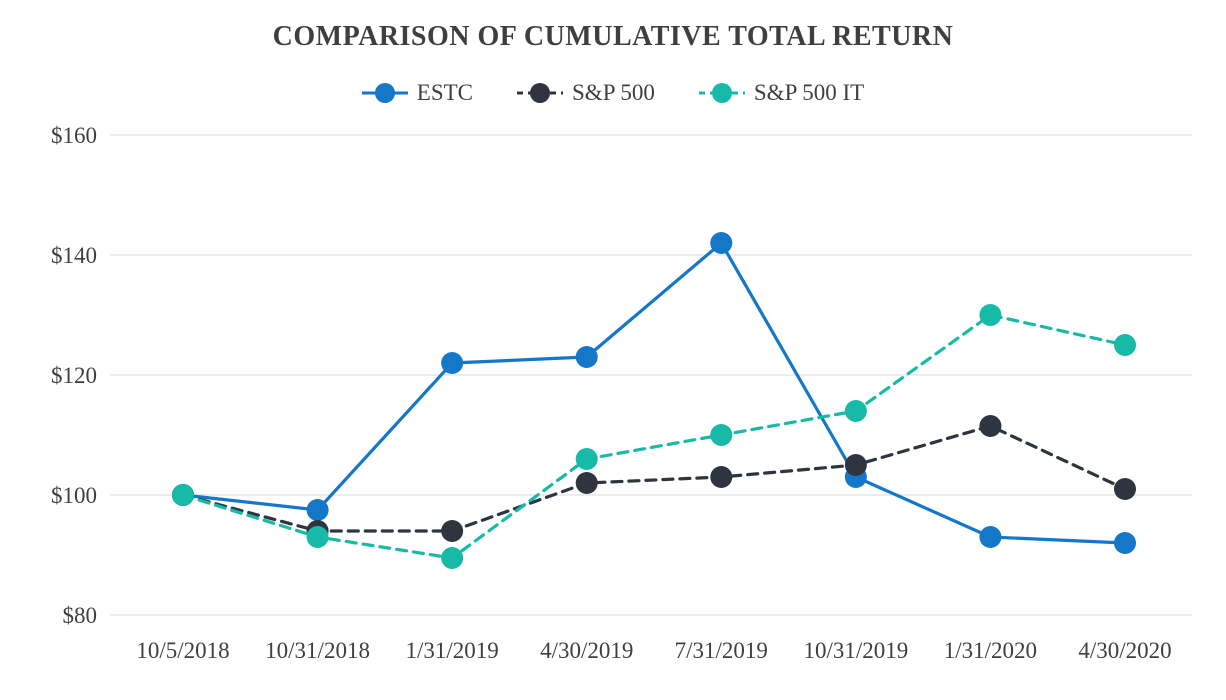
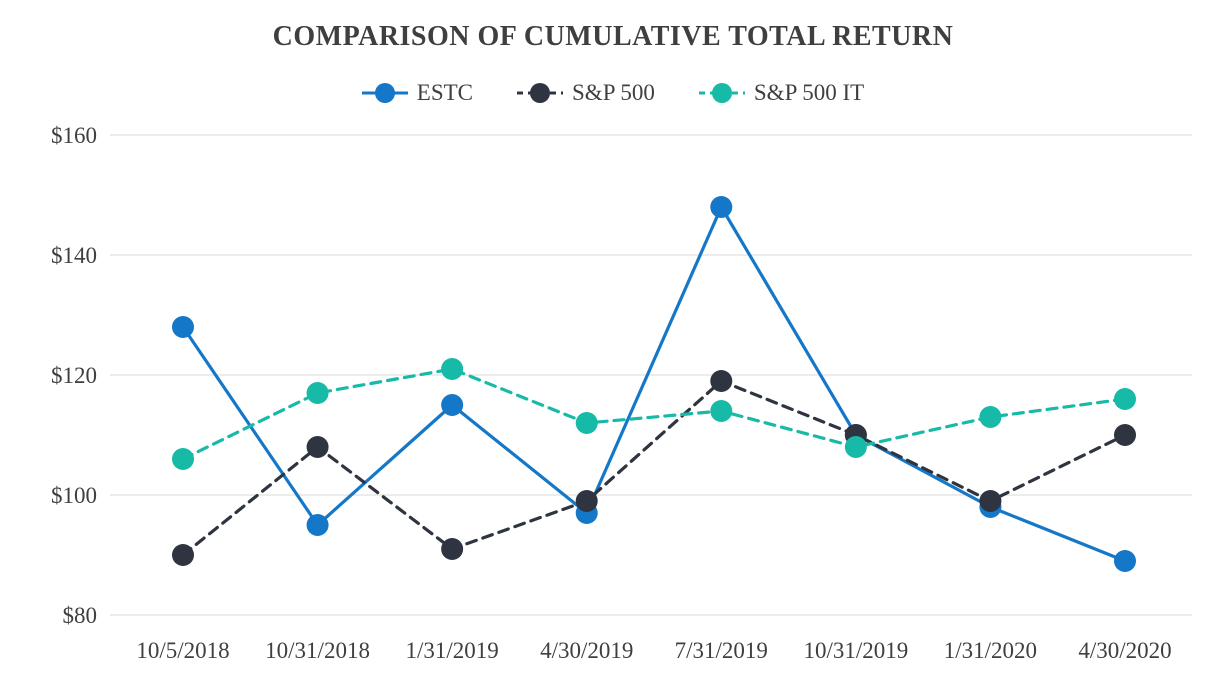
ESTC/10/5/2018: $100 -> $128
S&P 500/10/5/2018: $100 -> $90
S&P 500 IT/10/5/2018: $100 -> $106
ESTC/10/31/2018: $98 -> $95
S&P 500/10/31/2018: $94 -> $108
S&P 500 IT/10/31/2018: $93 -> $117
ESTC/1/31/2019: $122 -> $115
S&P 500/1/31/2019: $94 -> $91
S&P 500 IT/1/31/2019: $90 -> $121
ESTC/4/30/2019: $123 -> $97
S&P 500/4/30/2019: $102 -> $99
S&P 500 IT/4/30/2019: $106 -> $112
ESTC/7/31/2019: $142 -> $148
S&P 500/7/31/2019: $103 -> $119
S&P 500 IT/7/31/2019: $110 -> $114
ESTC/10/31/2019: $103 -> $110
S&P 500/10/31/2019: $105 -> $110
S&P 500 IT/10/31/2019: $114 -> $108
ESTC/1/31/2020: $93 -> $98
S&P 500/1/31/2020: $112 -> $99
S&P 500 IT/1/31/2020: $130 -> $113
ESTC/4/30/2020: $92 -> $89
S&P 500/4/30/2020: $101 -> $110
S&P 500 IT/4/30/2020: $125 -> $116
